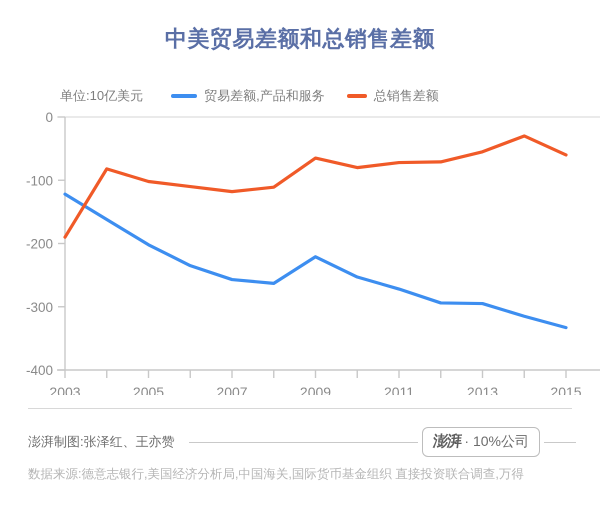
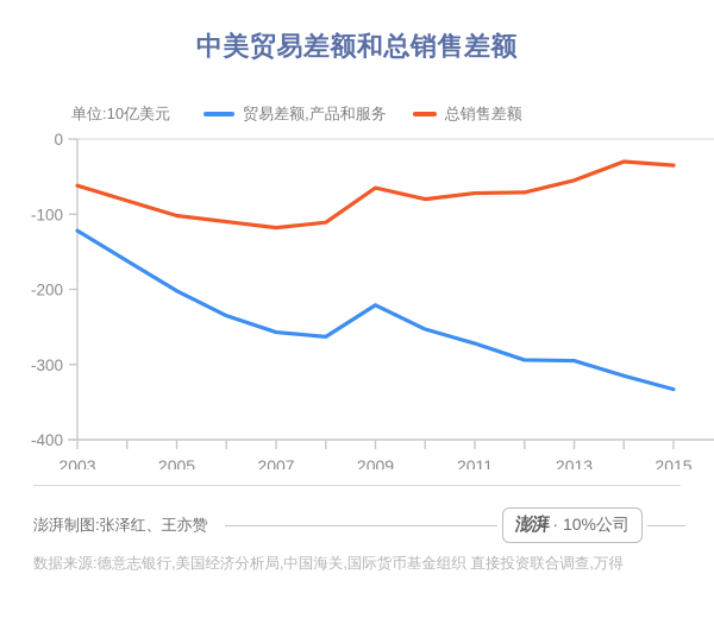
总销售差额/2003: -190 -> -60
总销售差额/2015: -60 -> -40
